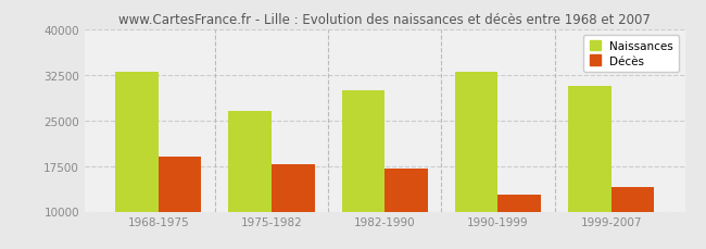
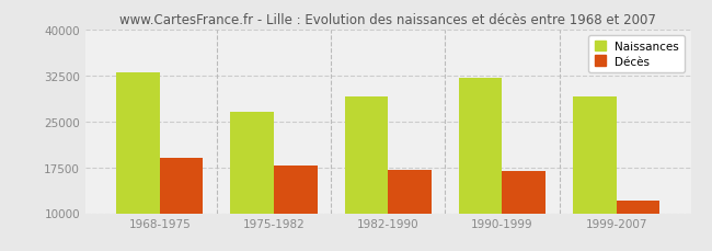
Naissances/1982-1990: 30000 -> 29000
Naissances/1990-1999: 33000 -> 32000
Décès/1990-1999: 12800 -> 16800
Naissances/1999-2007: 30600 -> 29000
Décès/1999-2007: 14000 -> 12000
